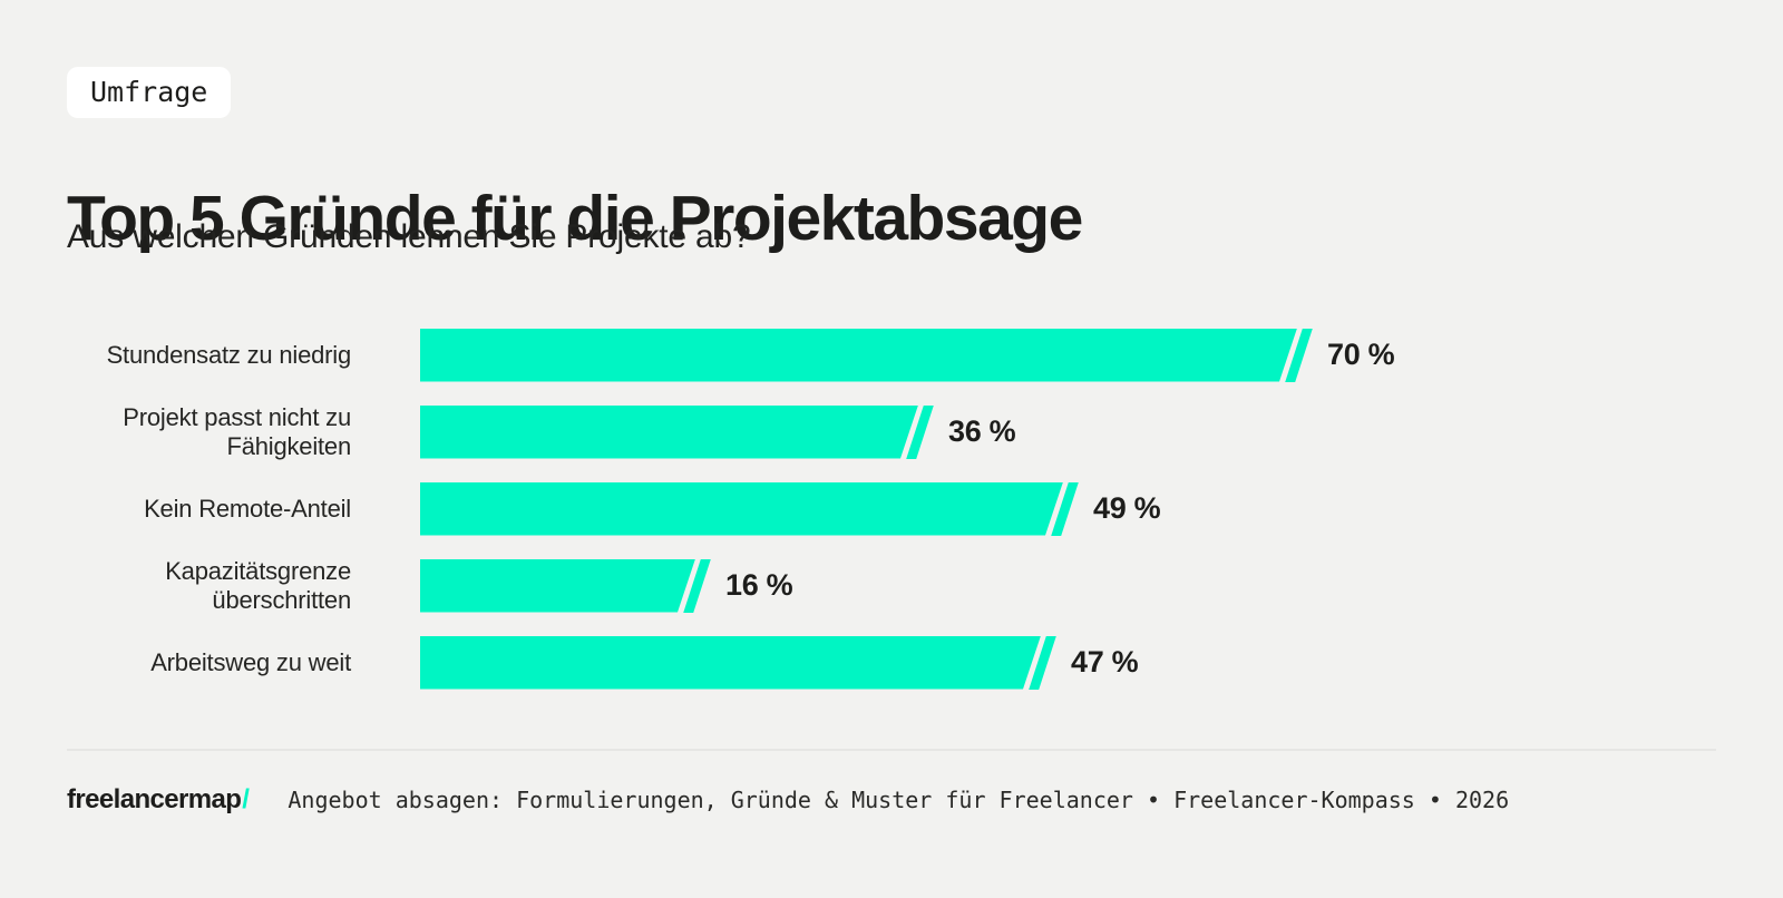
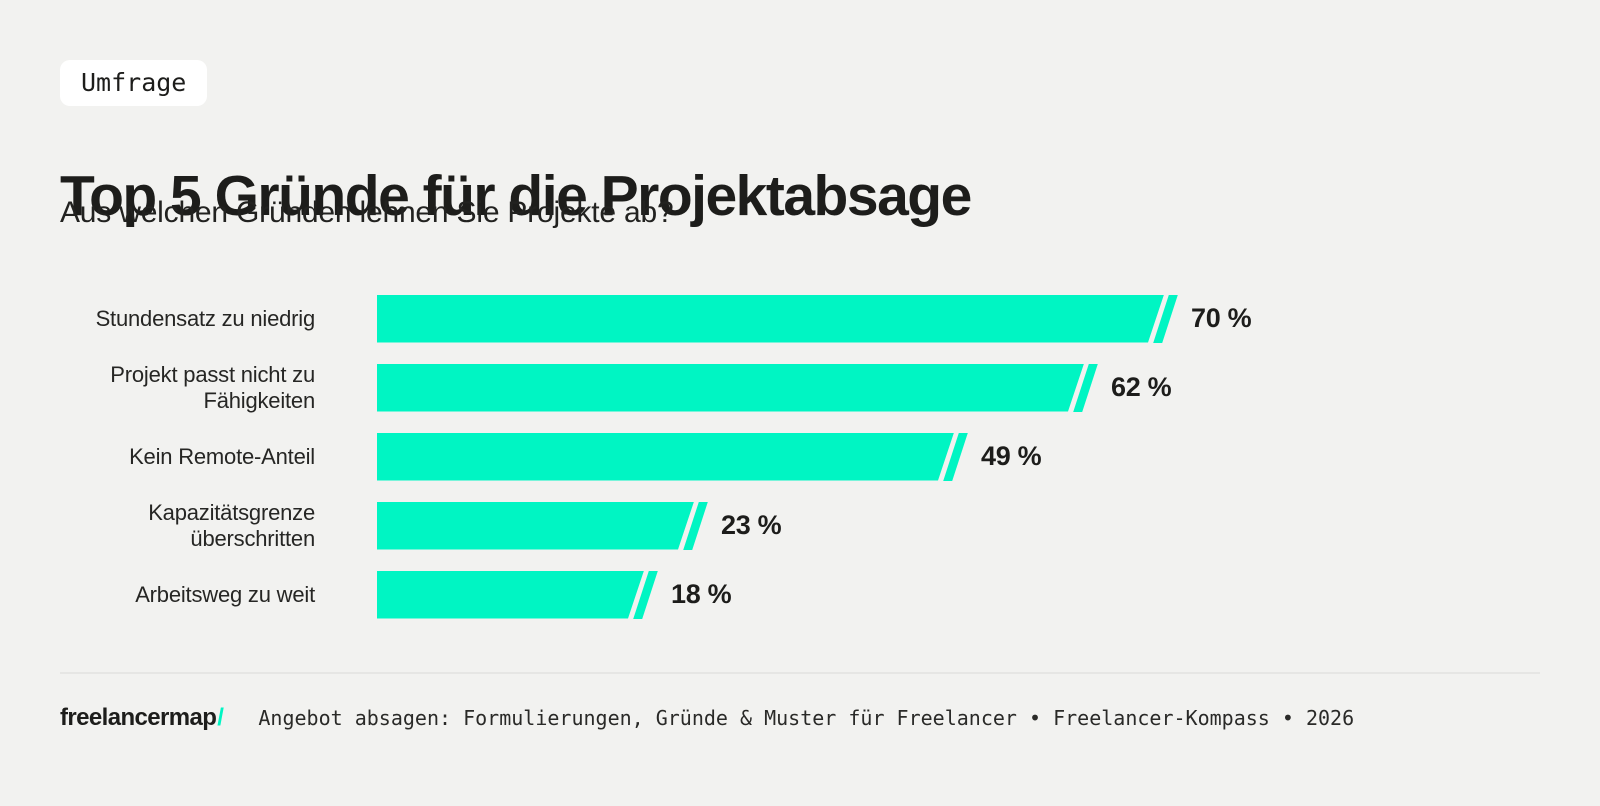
Projekt passt nicht zu Fähigkeiten: 36 -> 62
Kapazitätsgrenze überschritten: 16 -> 23
Arbeitsweg zu weit: 47 -> 18
